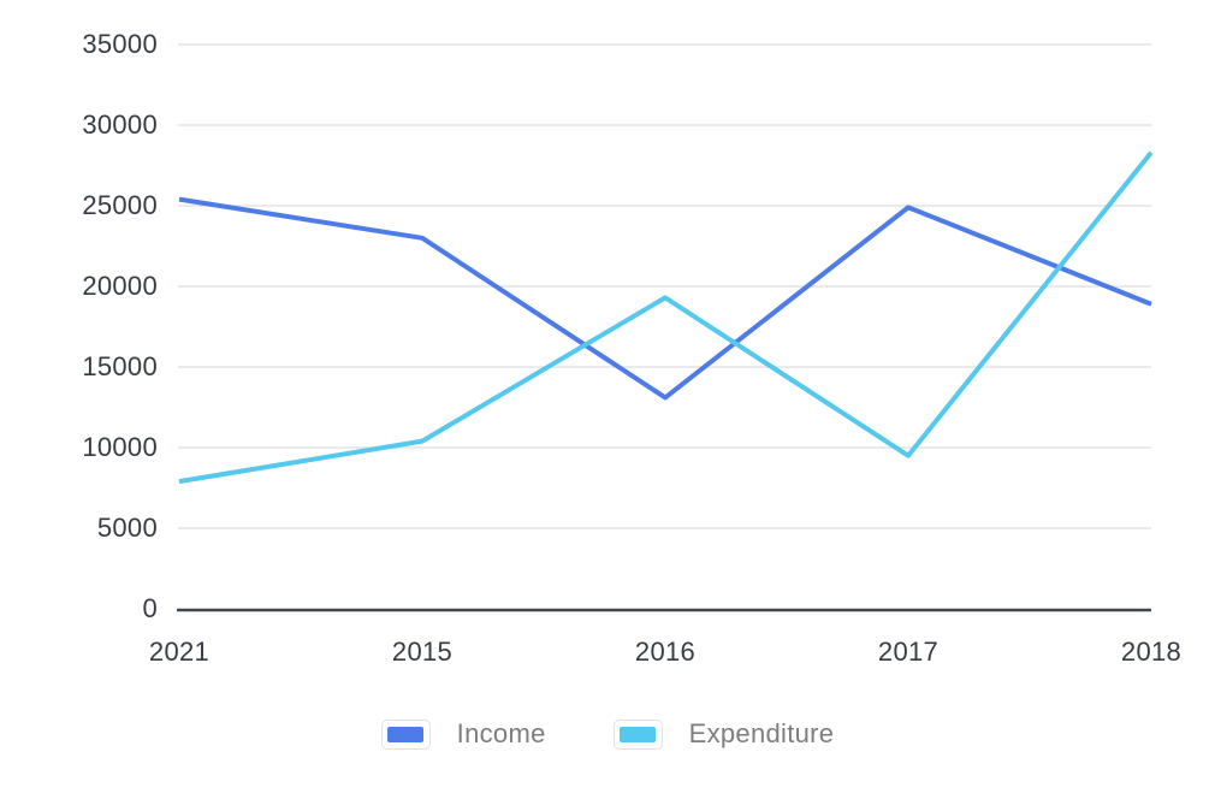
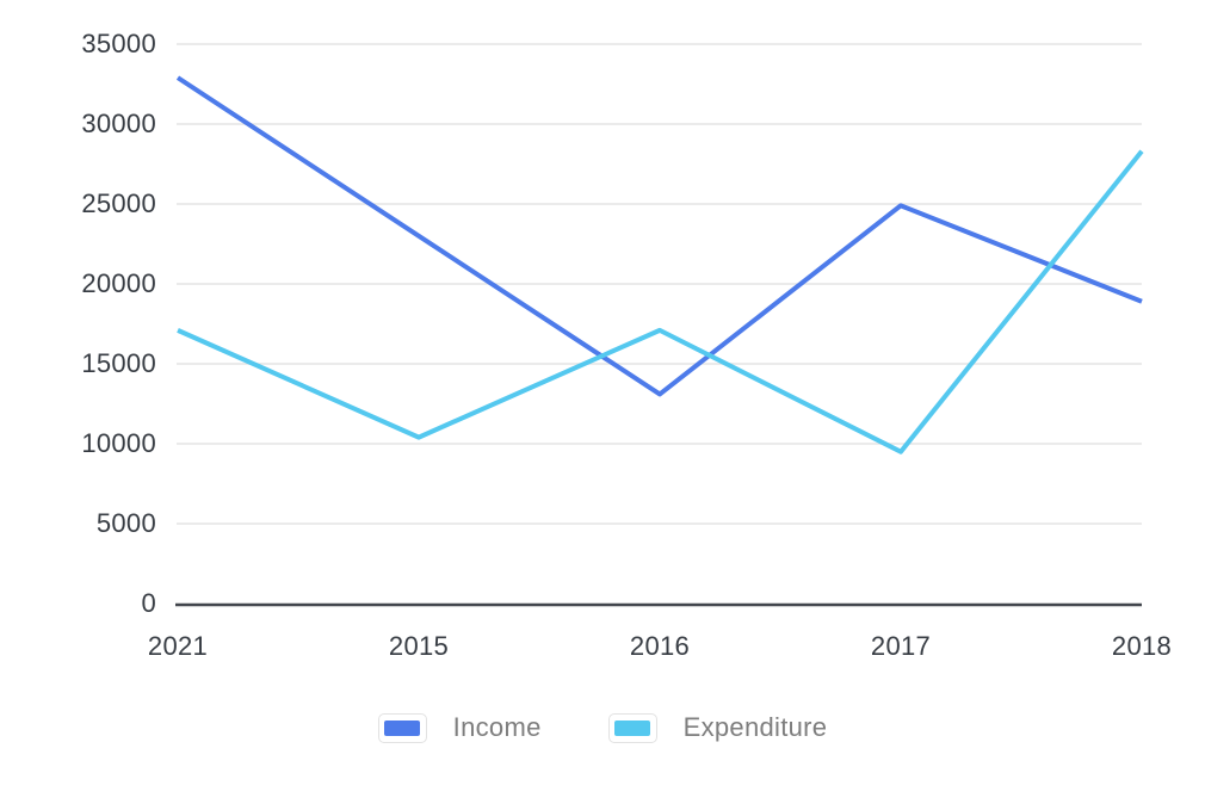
Income/2021: 25400 -> 32900
Expenditure/2021: 7900 -> 17100
Expenditure/2016: 19300 -> 17100
